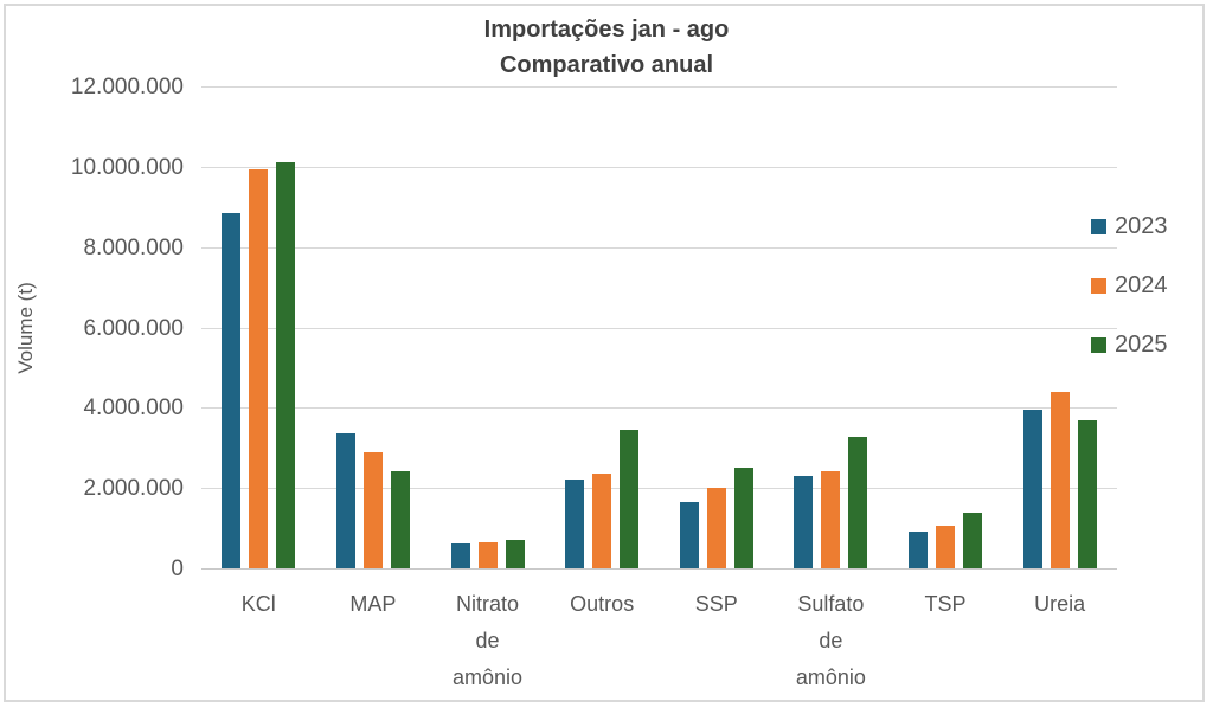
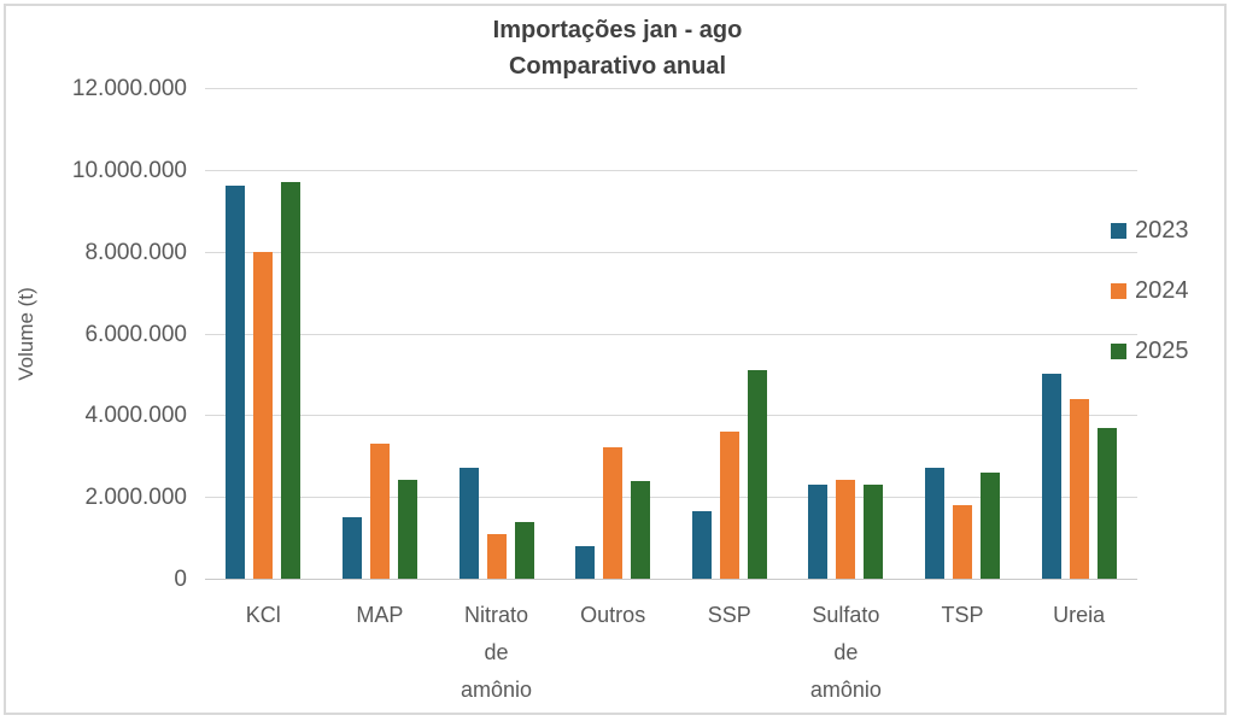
2023/KCl: 8800000 -> 9600000
2024/KCl: 10000000 -> 8000000
2025/KCl: 10100000 -> 9700000
2023/MAP: 3400000 -> 1500000
2024/MAP: 2900000 -> 3300000
2023/Nitrato de amônio: 600000 -> 2700000
2024/Nitrato de amônio: 600000 -> 1100000
2025/Nitrato de amônio: 700000 -> 1400000
2023/Outros: 2200000 -> 800000
2024/Outros: 2400000 -> 3200000
2025/Outros: 3400000 -> 2400000
2024/SSP: 2000000 -> 3600000
2025/SSP: 2500000 -> 5100000
2025/Sulfato de amônio: 3300000 -> 2300000
2023/TSP: 900000 -> 2700000
2024/TSP: 1000000 -> 1800000
2025/TSP: 1400000 -> 2600000
2023/Ureia: 4000000 -> 5000000
